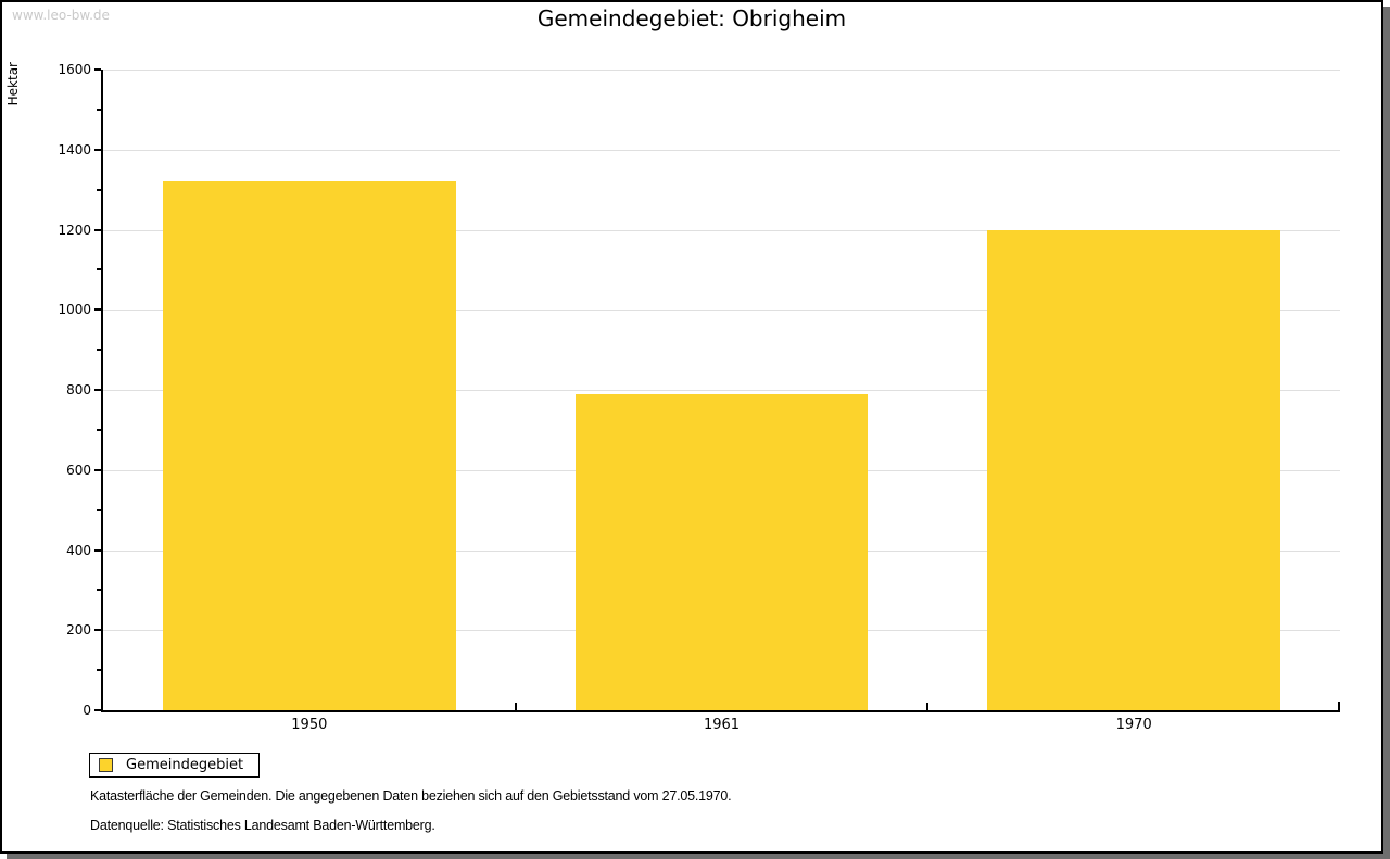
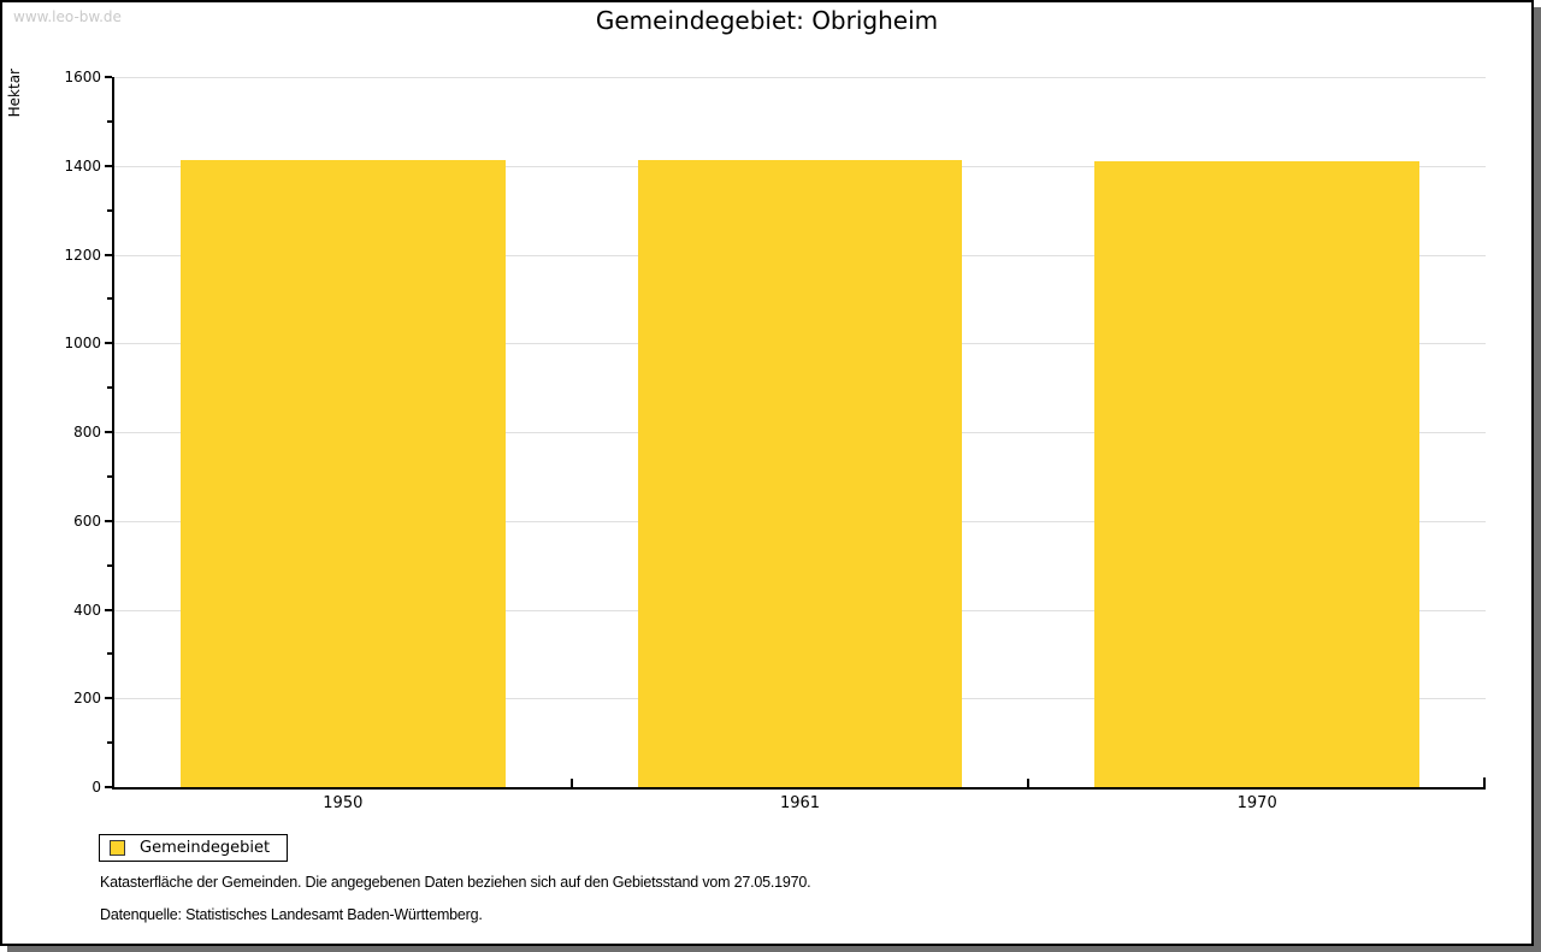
1950: 1320 -> 1410
1961: 790 -> 1410
1970: 1200 -> 1410
